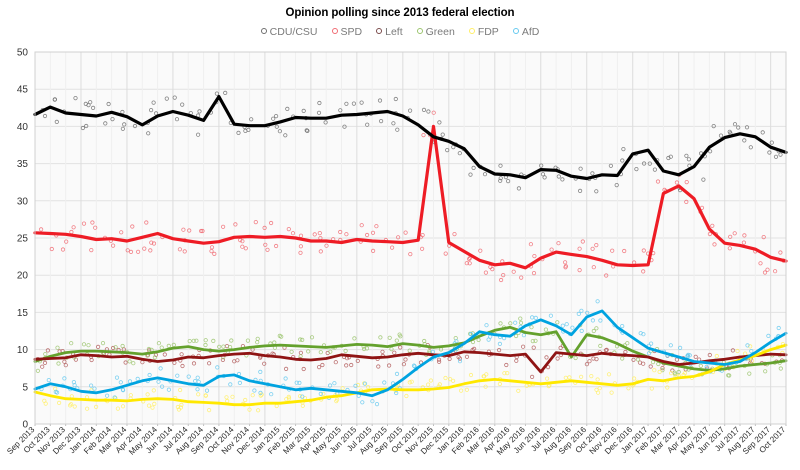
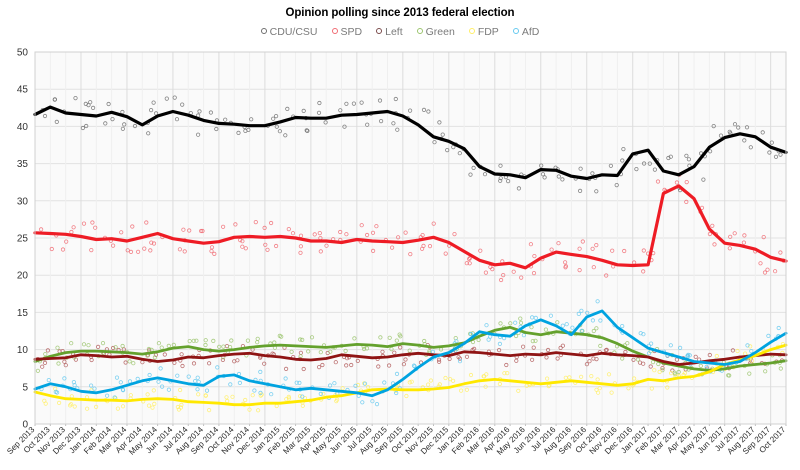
CDU/CSU/Sep 2014: 44 -> 40
SPD/Nov 2015: 40 -> 25
Left/Jun 2016: 7 -> 9
Green/Aug 2016: 9 -> 12
